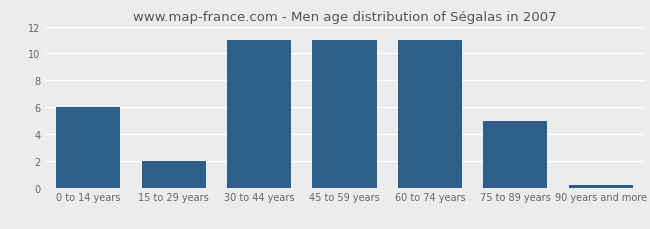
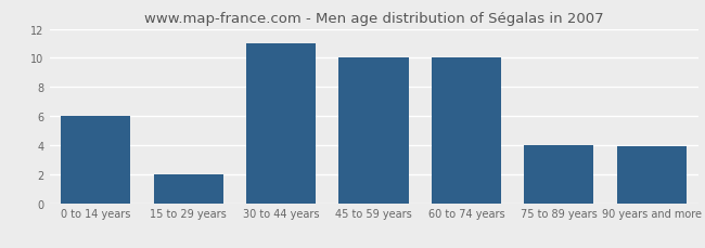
45 to 59 years: 11.0 -> 10.0
60 to 74 years: 11.0 -> 10.0
75 to 89 years: 5.0 -> 4.0
90 years and more: 0.2 -> 3.9
